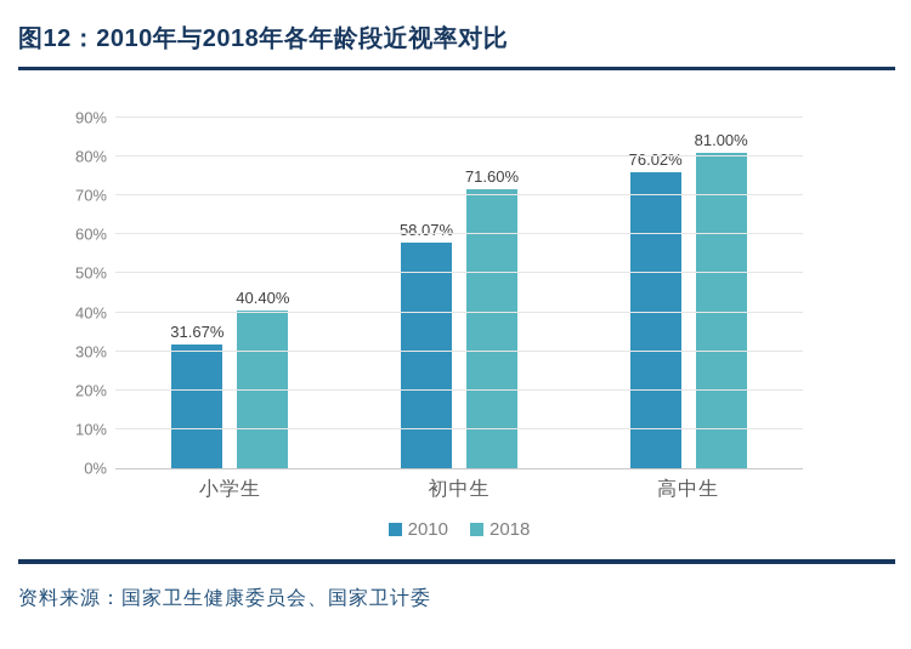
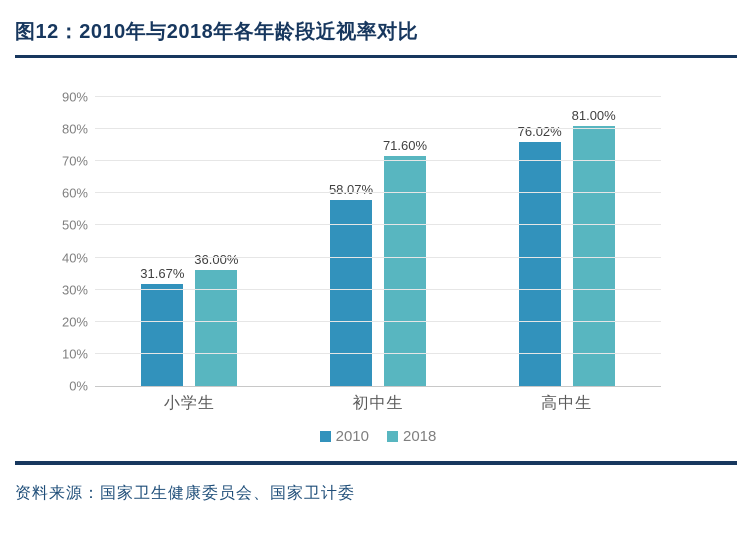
2018/小学生: 40.40% -> 36.00%
